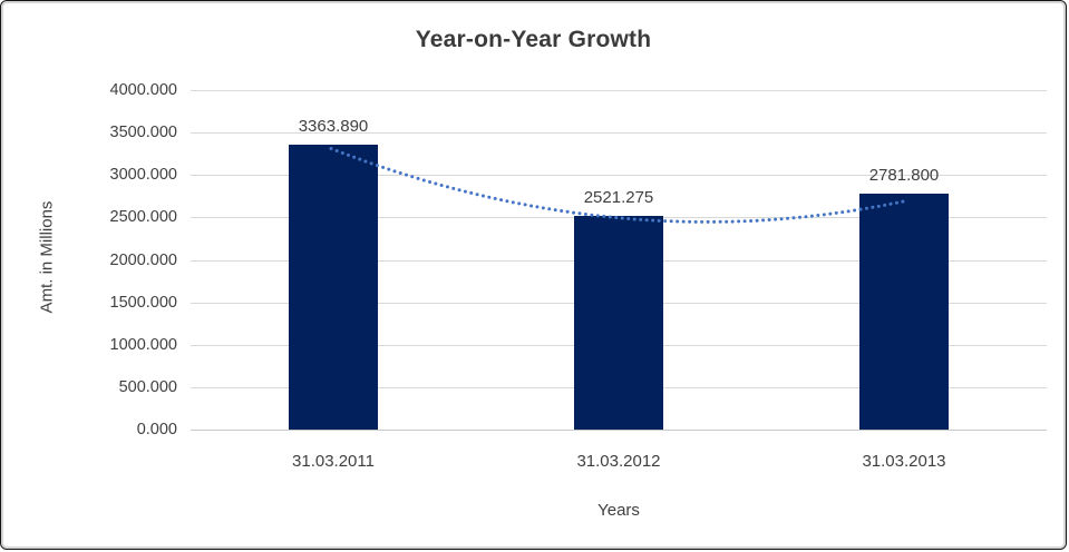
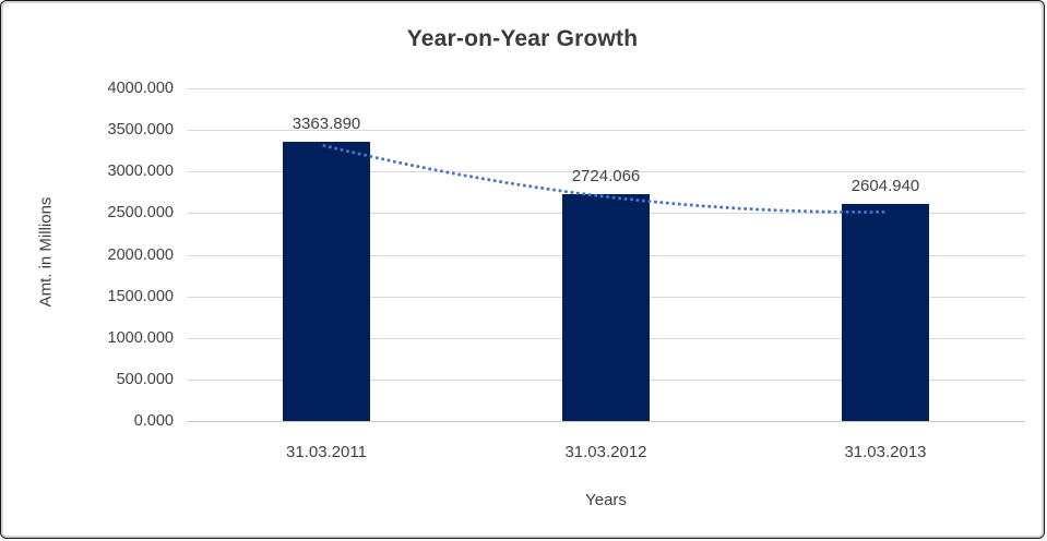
31.03.2012: 2521.275 -> 2724.066
31.03.2013: 2781.800 -> 2604.940
